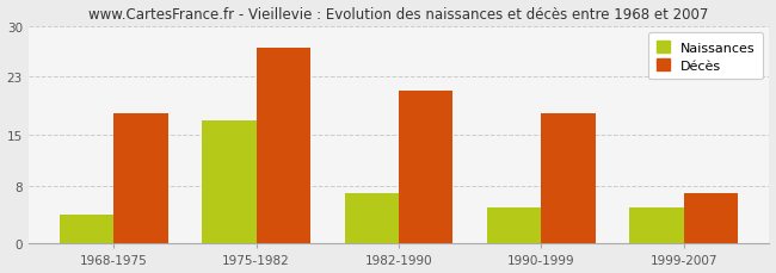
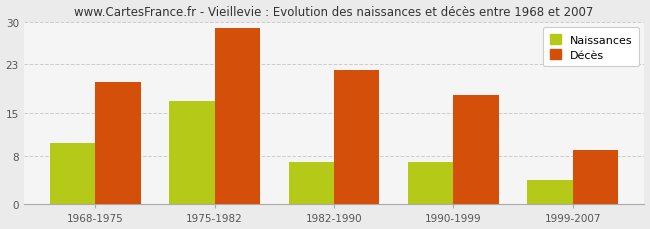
Naissances/1968-1975: 4 -> 10
Décès/1968-1975: 18 -> 20
Décès/1975-1982: 27 -> 29
Décès/1982-1990: 21 -> 22
Naissances/1990-1999: 5 -> 7
Naissances/1999-2007: 5 -> 4
Décès/1999-2007: 7 -> 9
